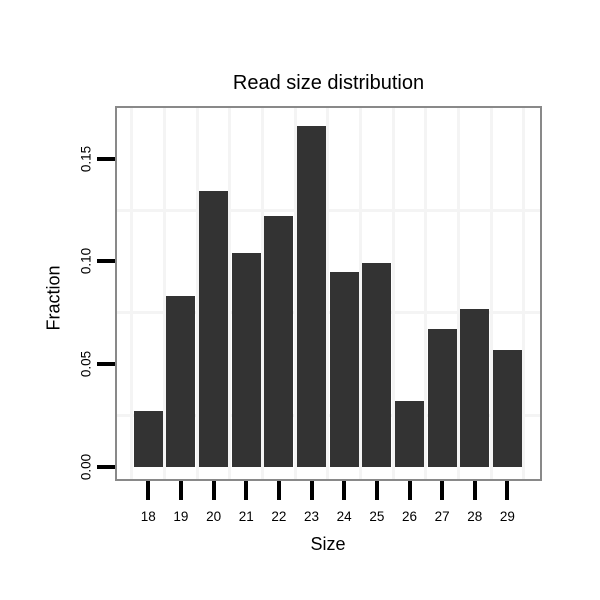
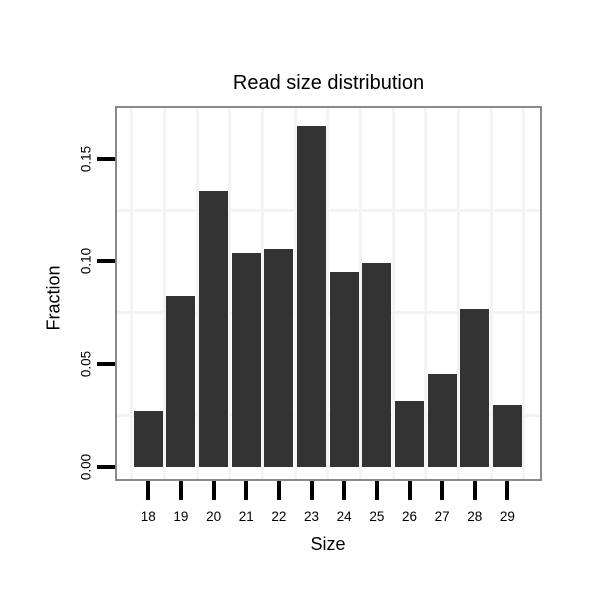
22: 0.122 -> 0.106
27: 0.067 -> 0.045
29: 0.057 -> 0.030
